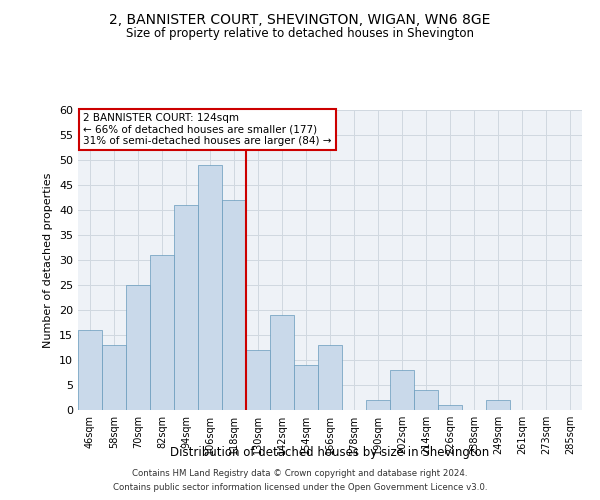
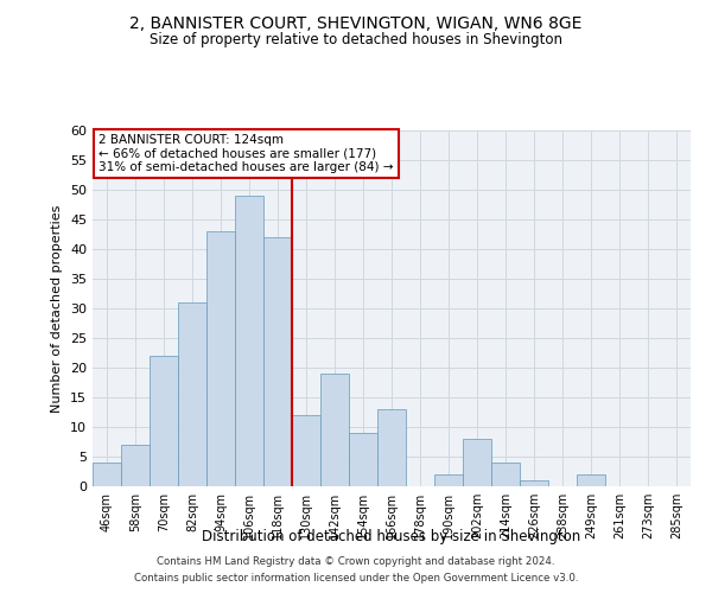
46sqm: 16 -> 4
58sqm: 13 -> 7
70sqm: 25 -> 22
94sqm: 41 -> 43
